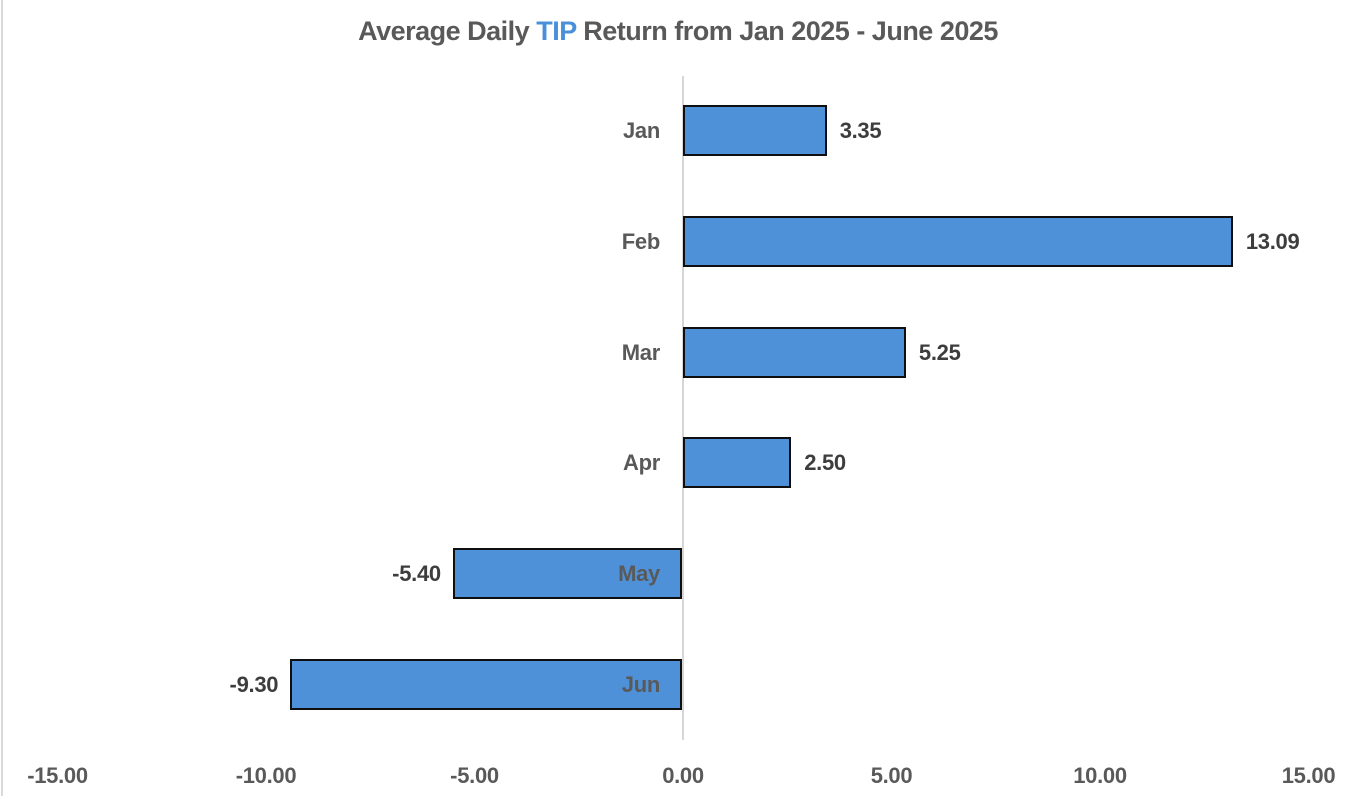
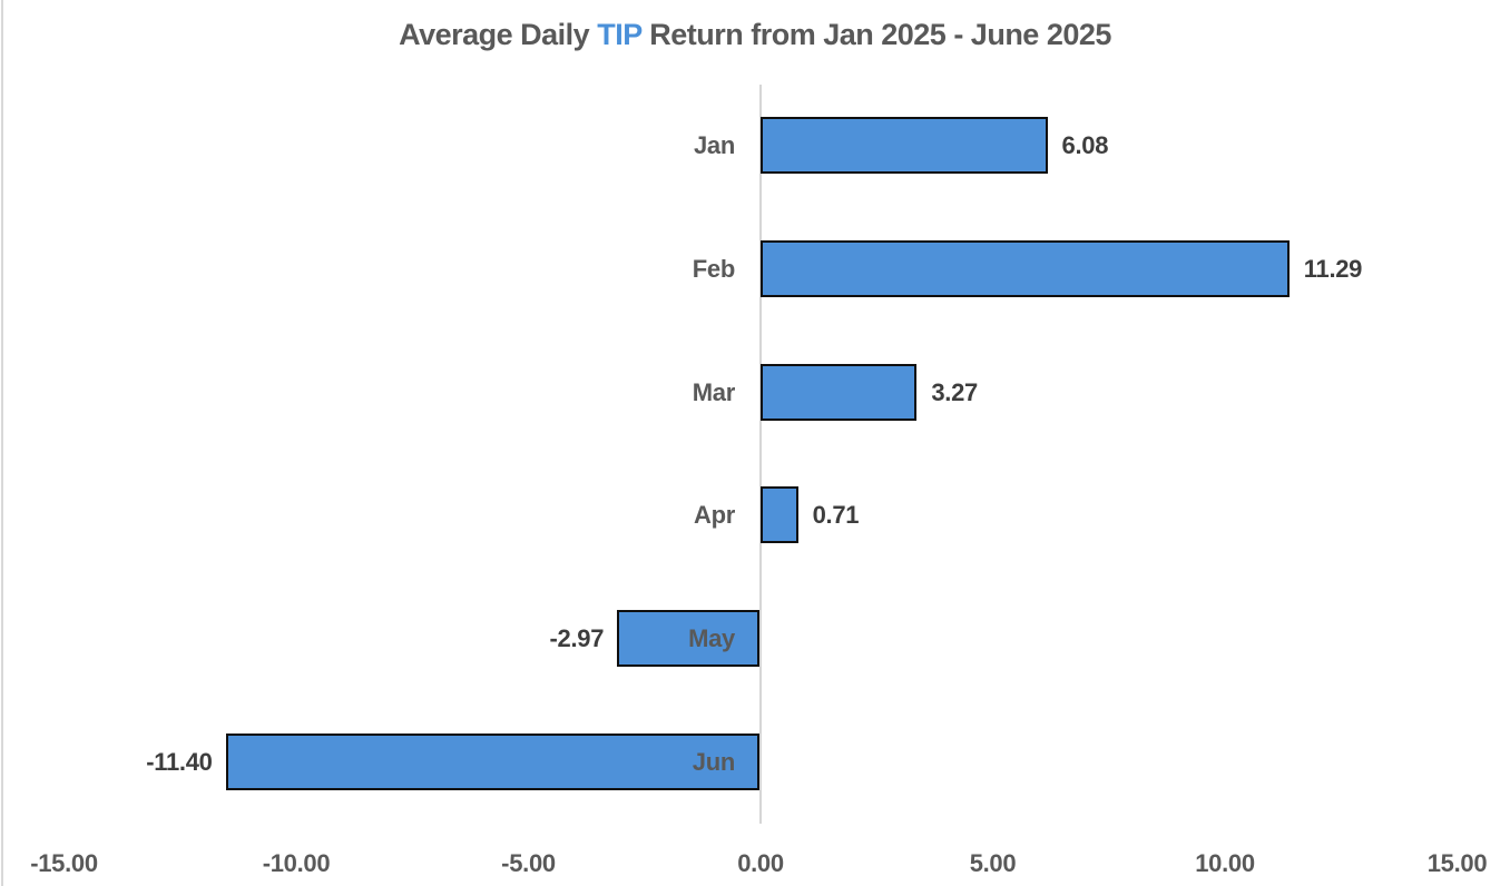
Jan: 3.35 -> 6.08
Feb: 13.09 -> 11.29
Mar: 5.25 -> 3.27
Apr: 2.50 -> 0.71
May: -5.40 -> -2.97
Jun: -9.30 -> -11.40
